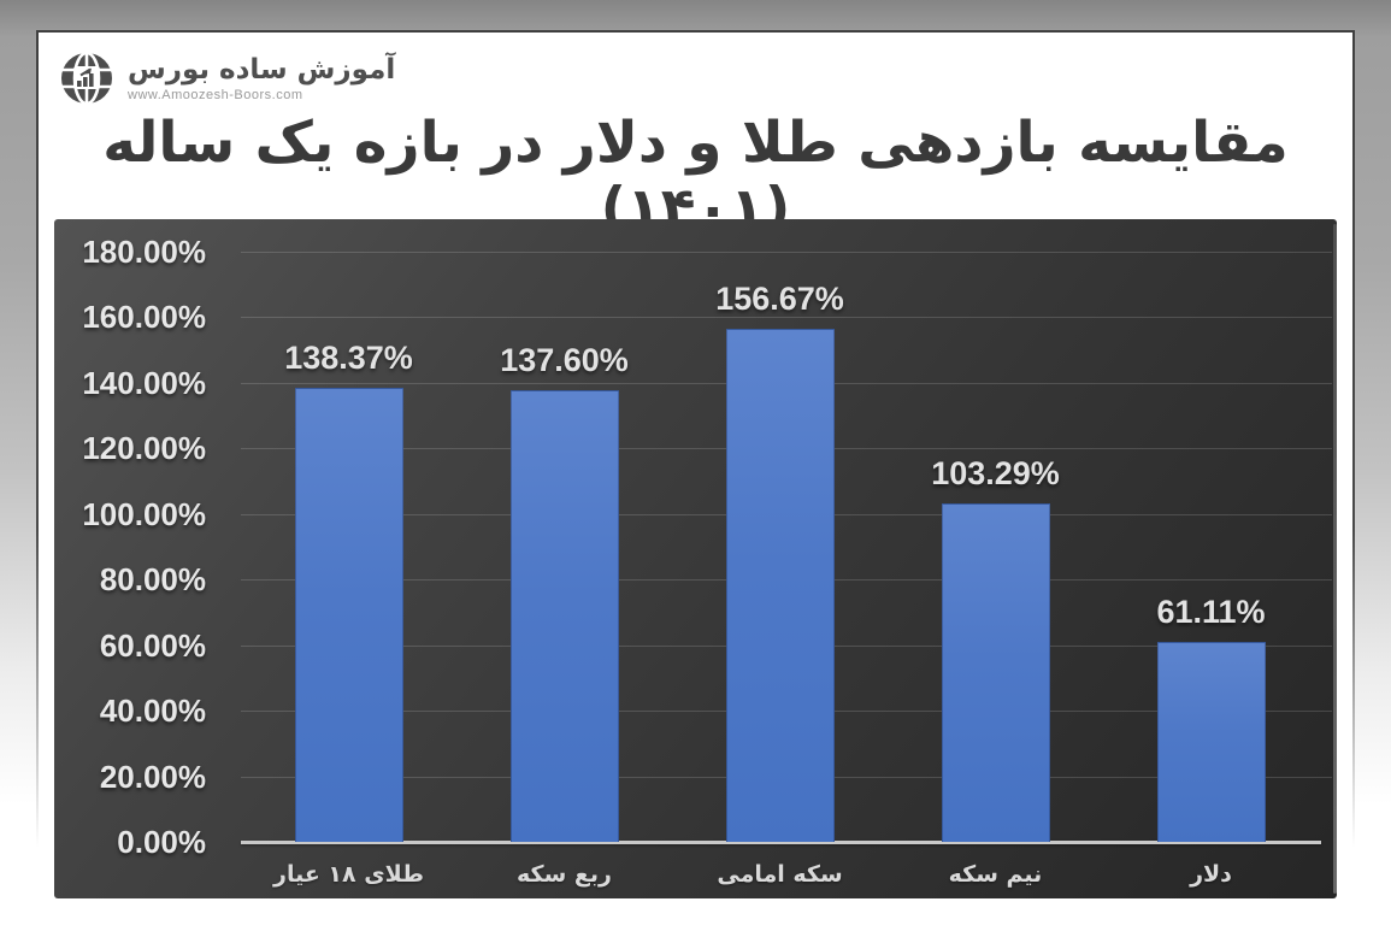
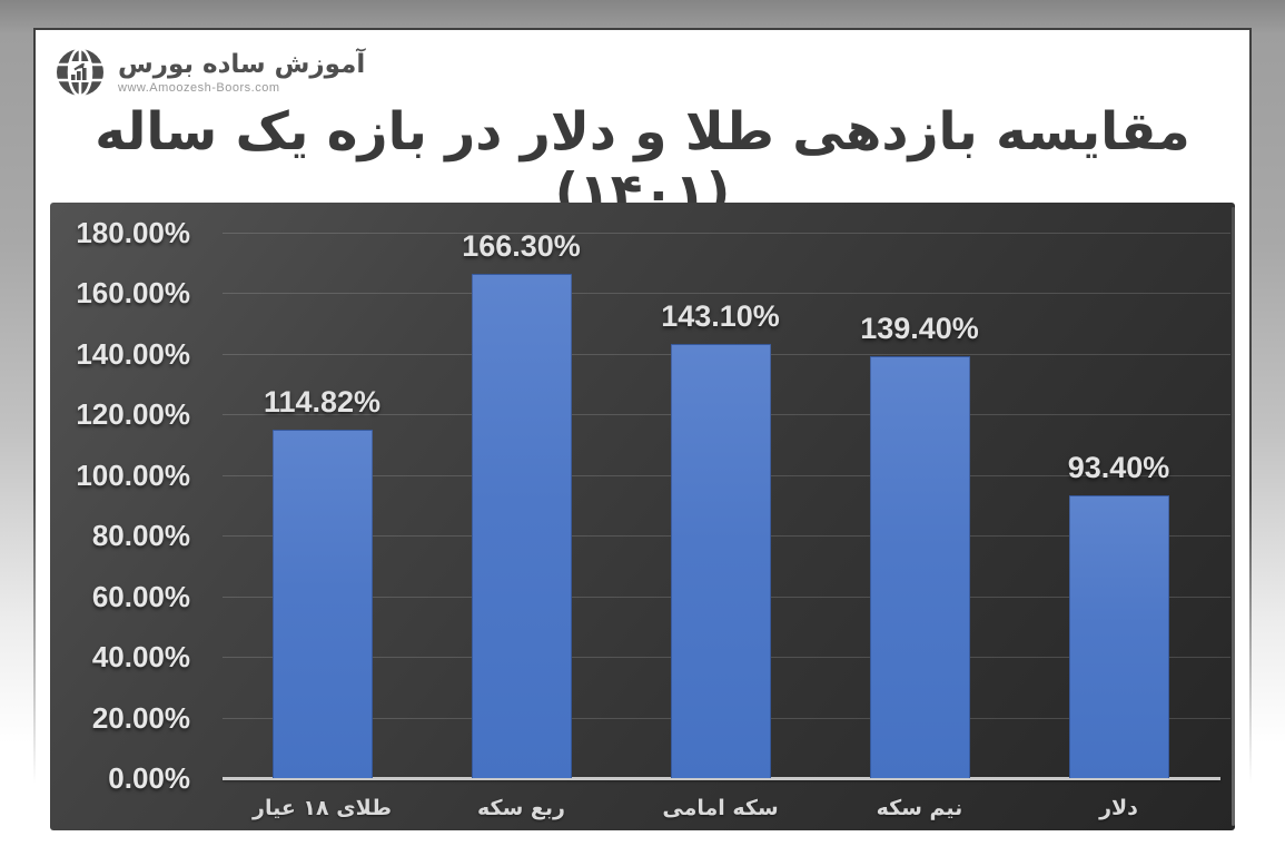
طلای ۱۸ عیار: 138.37% -> 114.82%
ربع سکه: 137.60% -> 166.30%
سکه امامی: 156.67% -> 143.10%
نیم سکه: 103.29% -> 139.40%
دلار: 61.11% -> 93.40%
